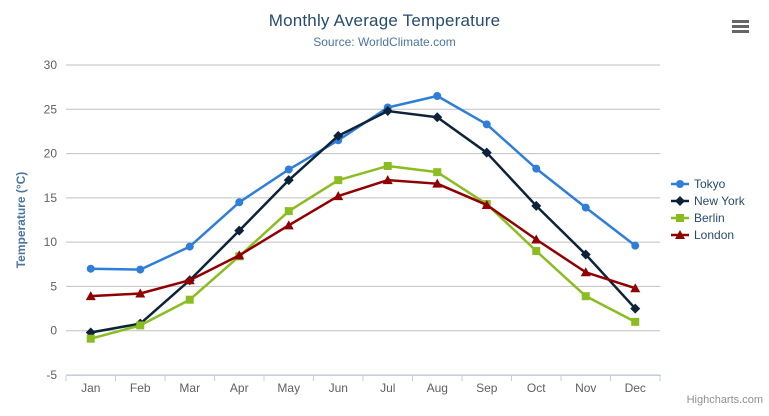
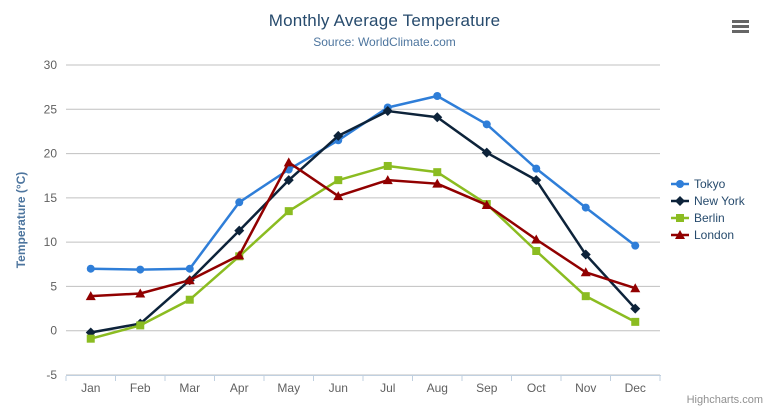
Tokyo/Mar: 10 -> 7
London/May: 12 -> 19
New York/Oct: 14 -> 17
